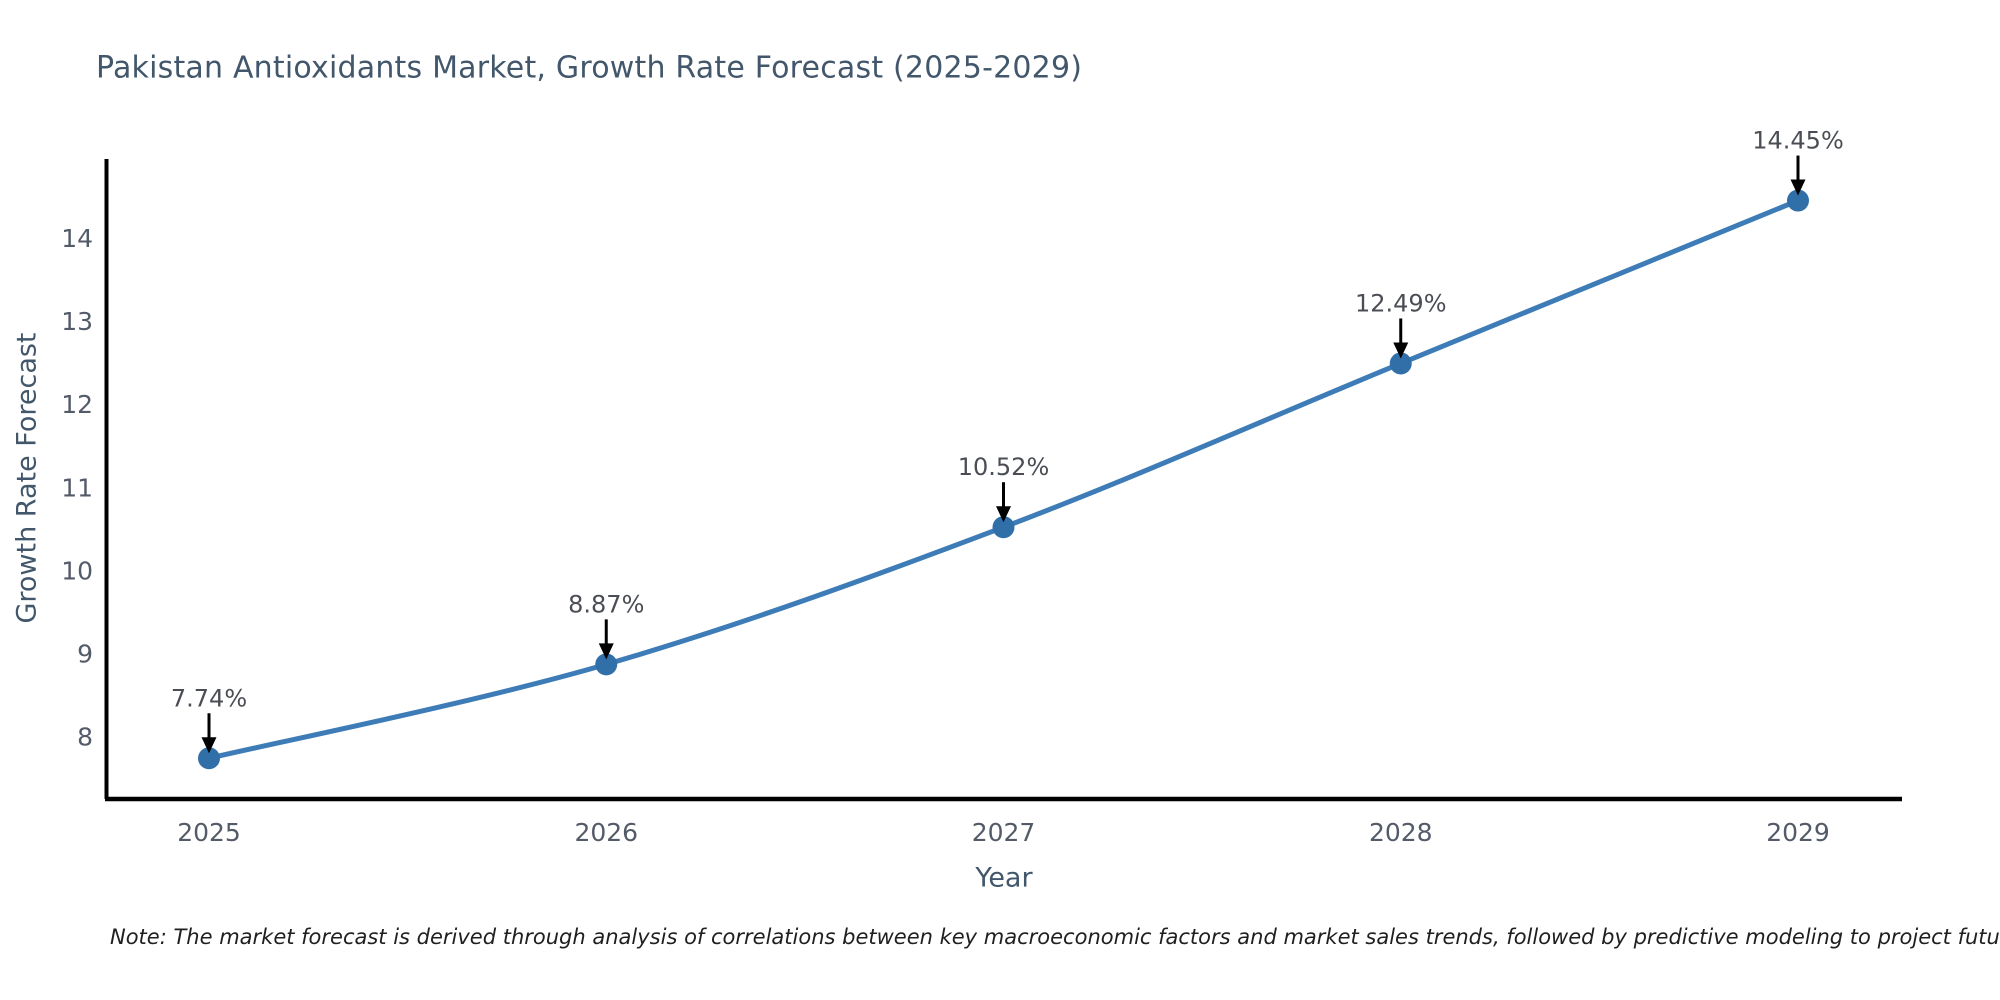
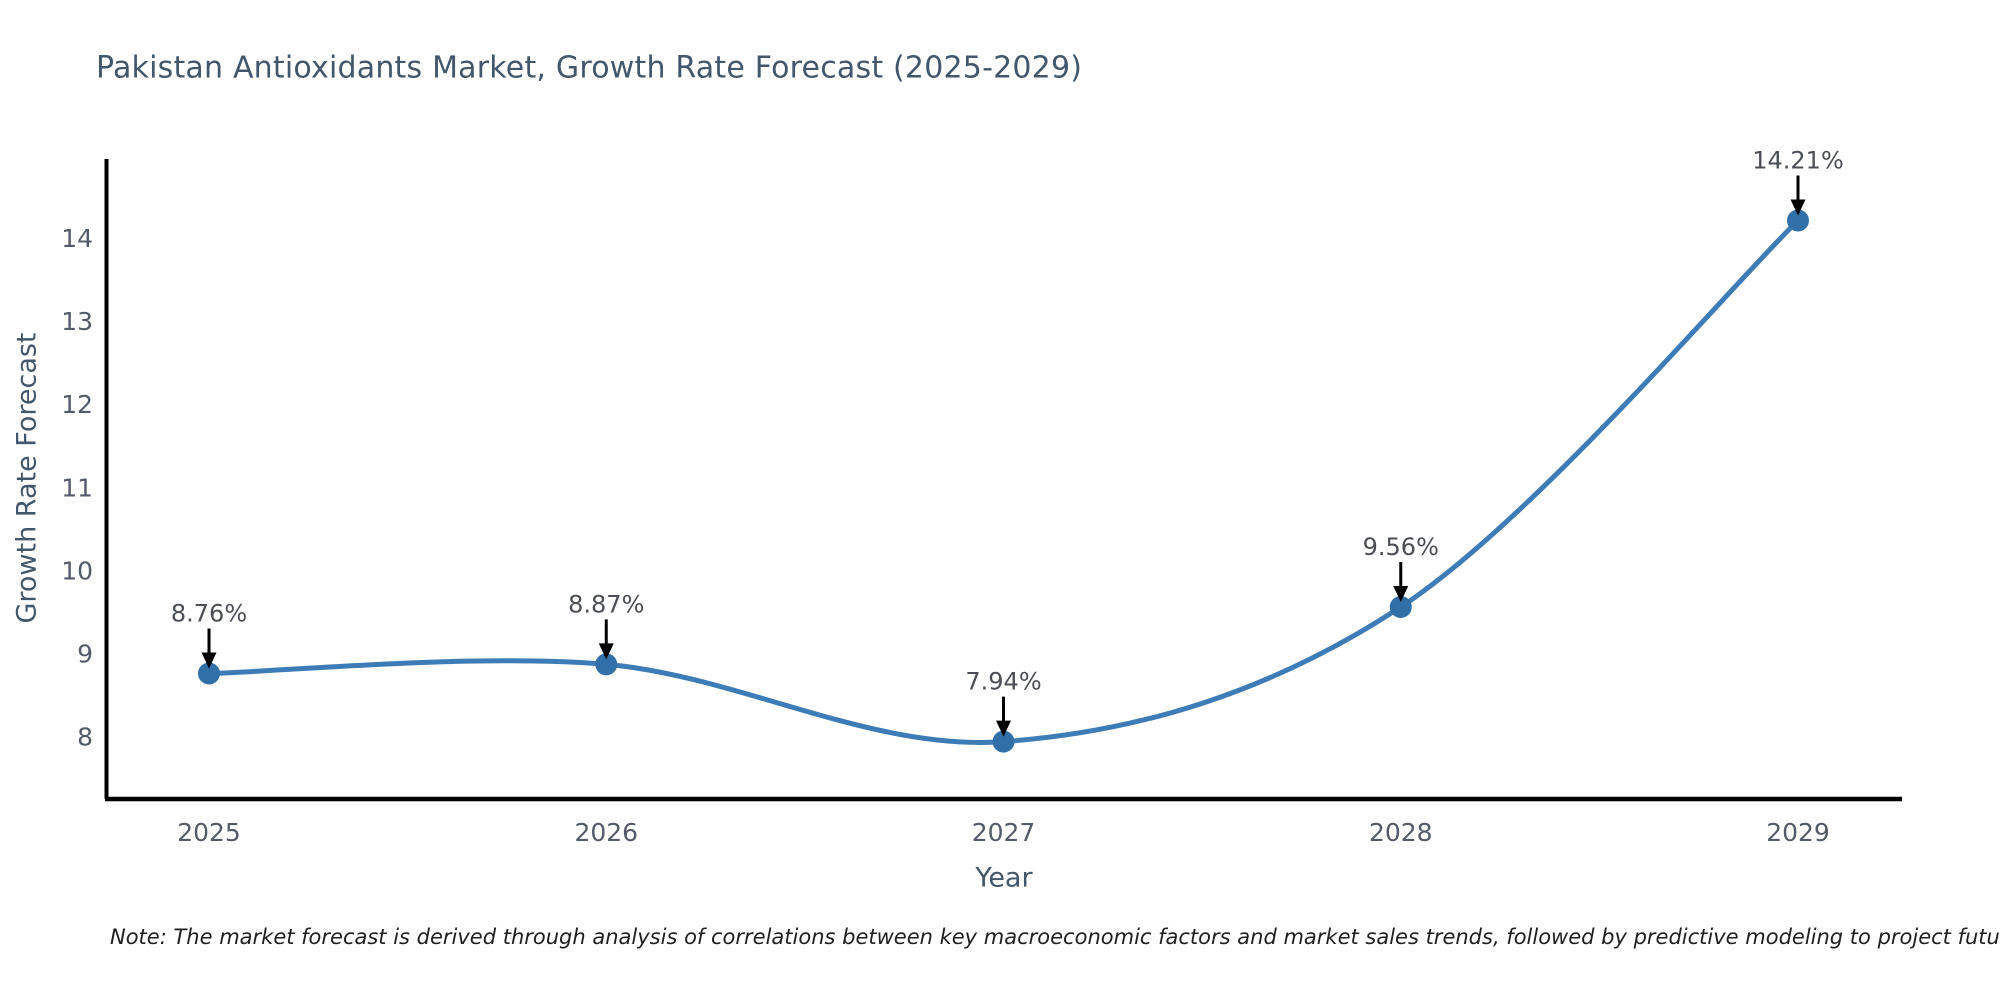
2025: 7.74% -> 8.76%
2027: 10.52% -> 7.94%
2028: 12.49% -> 9.56%
2029: 14.45% -> 14.21%
